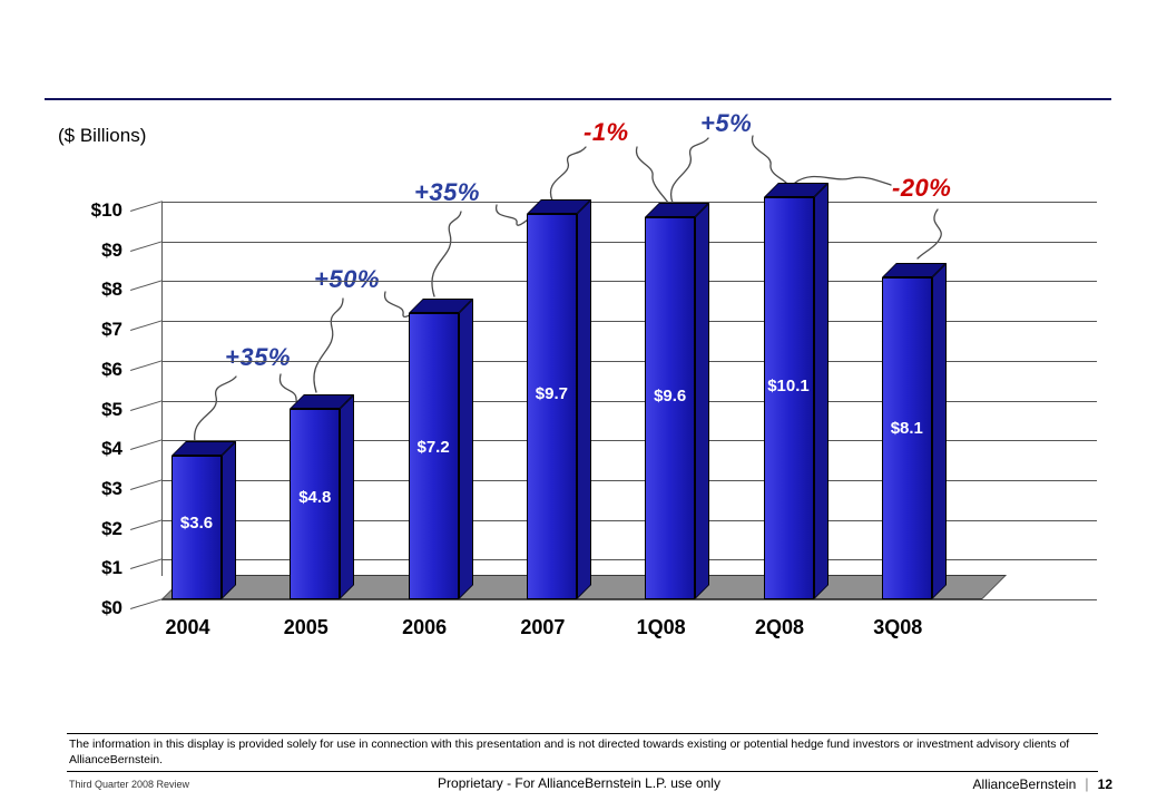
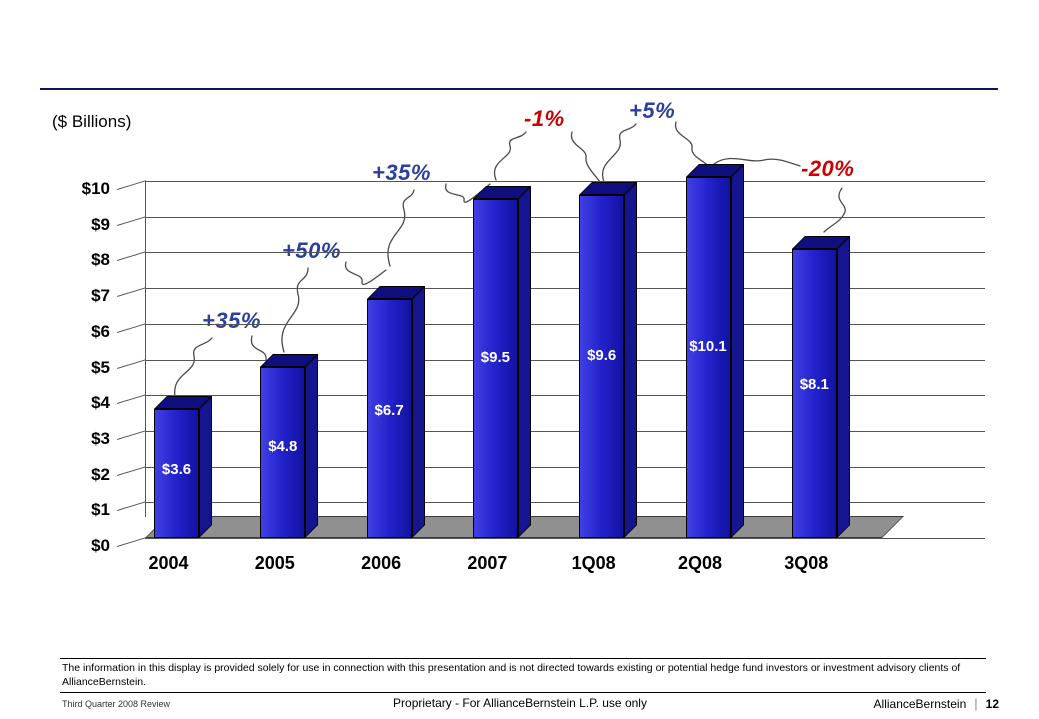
2006: $7.2 -> $6.7
2007: $9.7 -> $9.5
